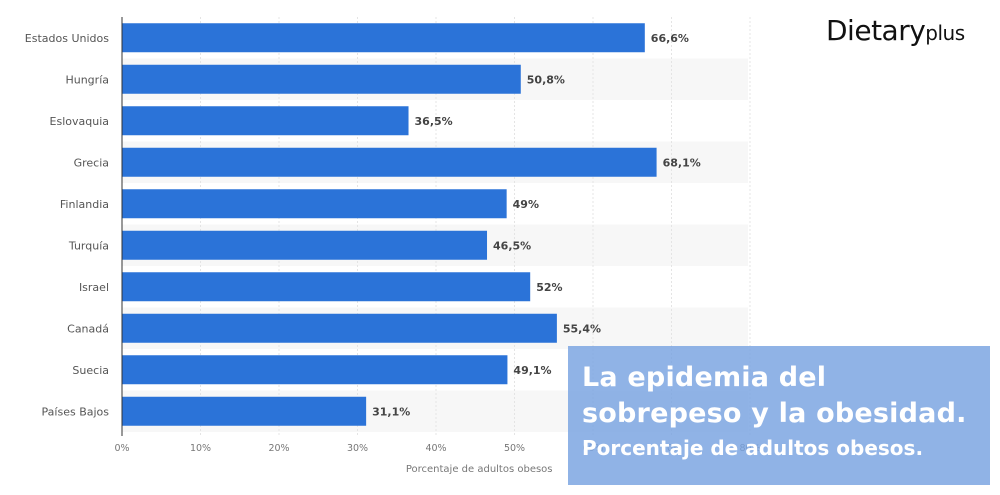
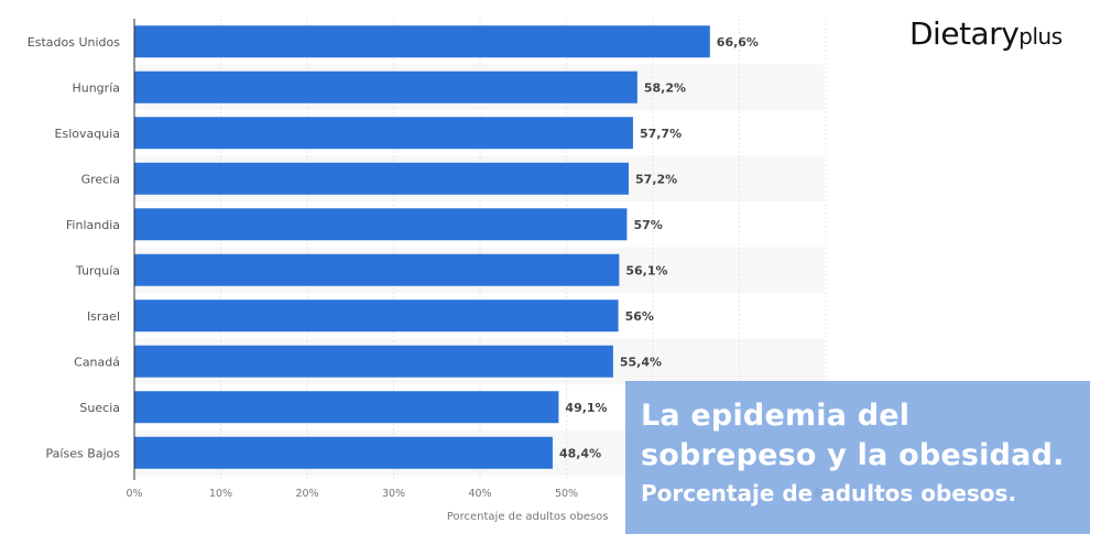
Hungría: 50,8% -> 58,2%
Eslovaquia: 36,5% -> 57,7%
Grecia: 68,1% -> 57,2%
Finlandia: 49% -> 57%
Turquía: 46,5% -> 56,1%
Israel: 52% -> 56%
Países Bajos: 31,1% -> 48,4%
